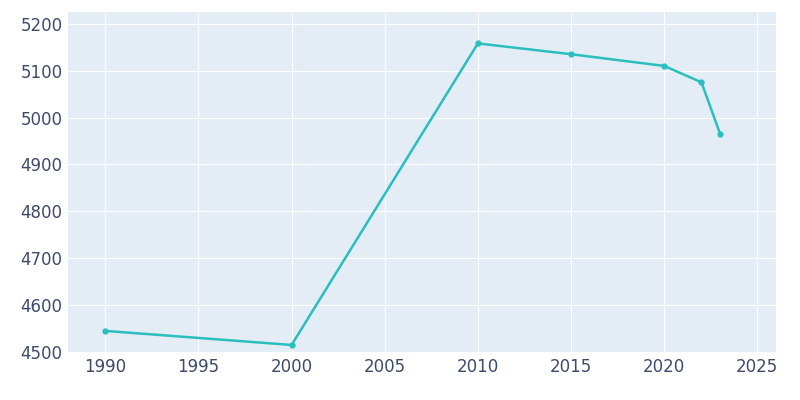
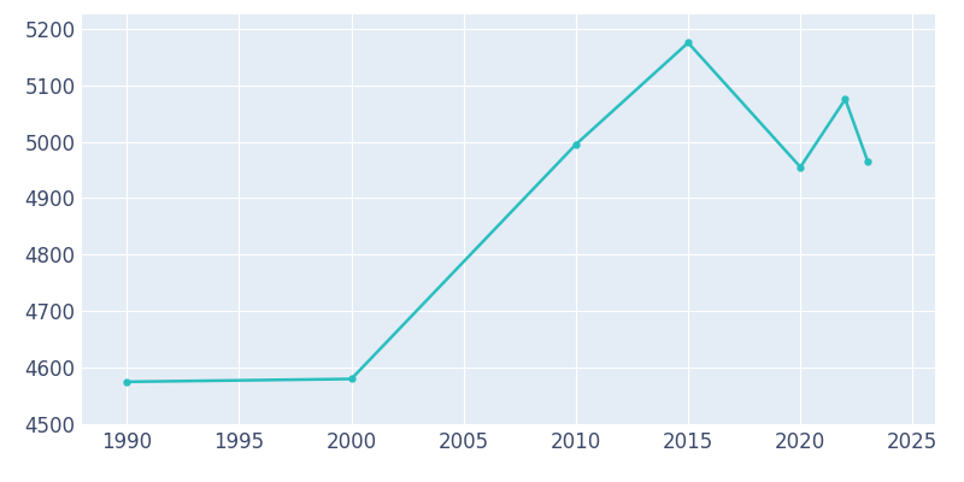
1990: 4545 -> 4575
2000: 4515 -> 4580
2010: 5158 -> 4995
2015: 5135 -> 5175
2020: 5110 -> 4955
